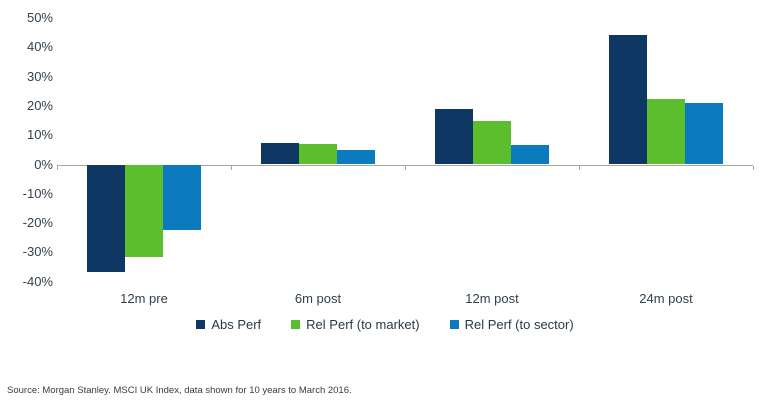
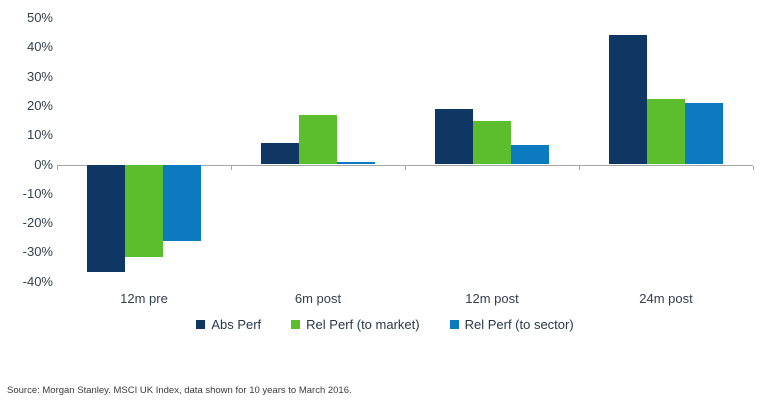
Rel Perf (to sector)/12m pre: -22% -> -26%
Rel Perf (to market)/6m post: 7% -> 17%
Rel Perf (to sector)/6m post: 5% -> 1%
